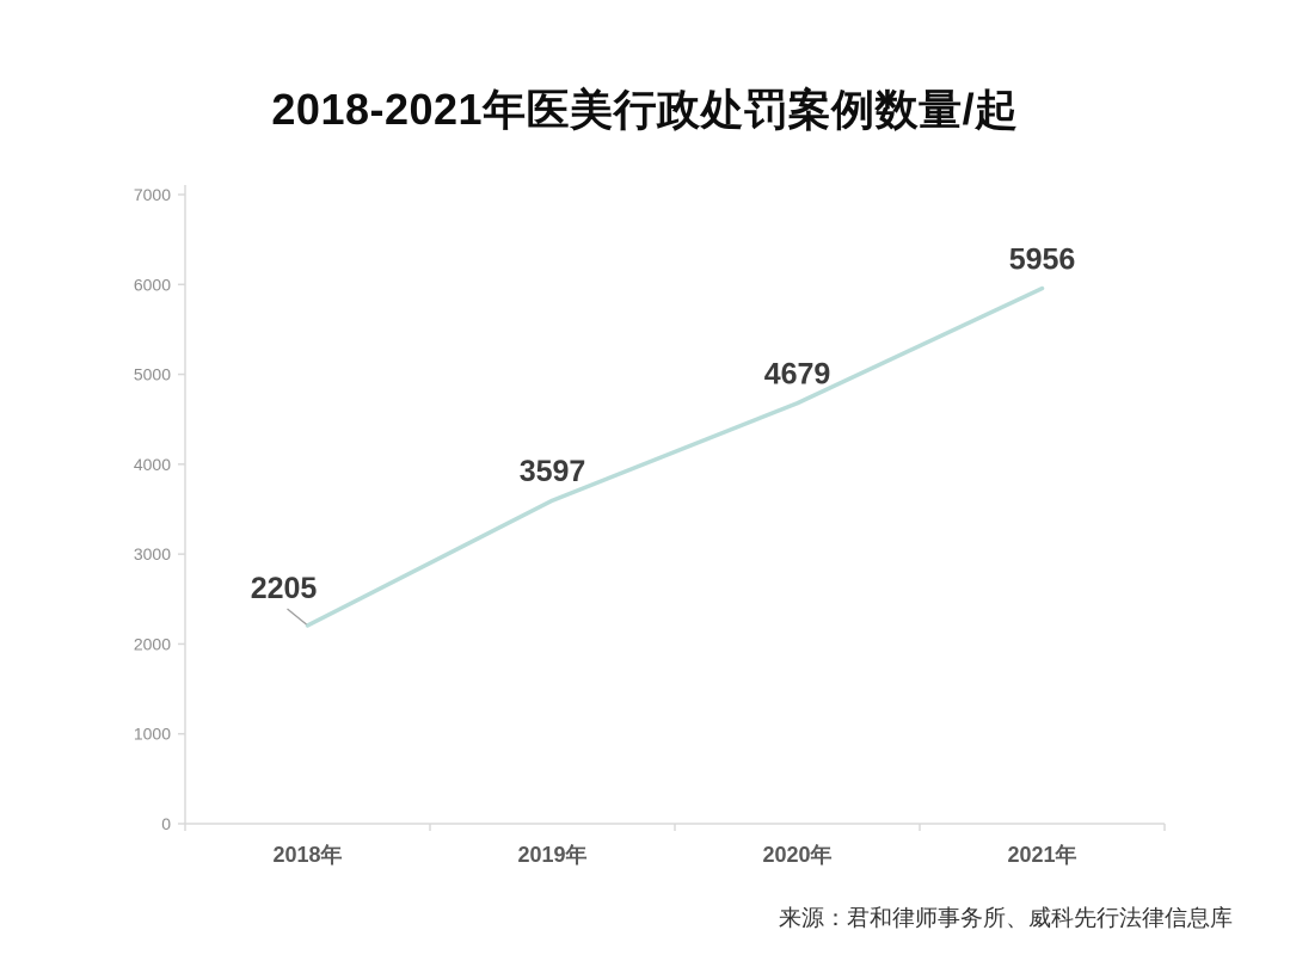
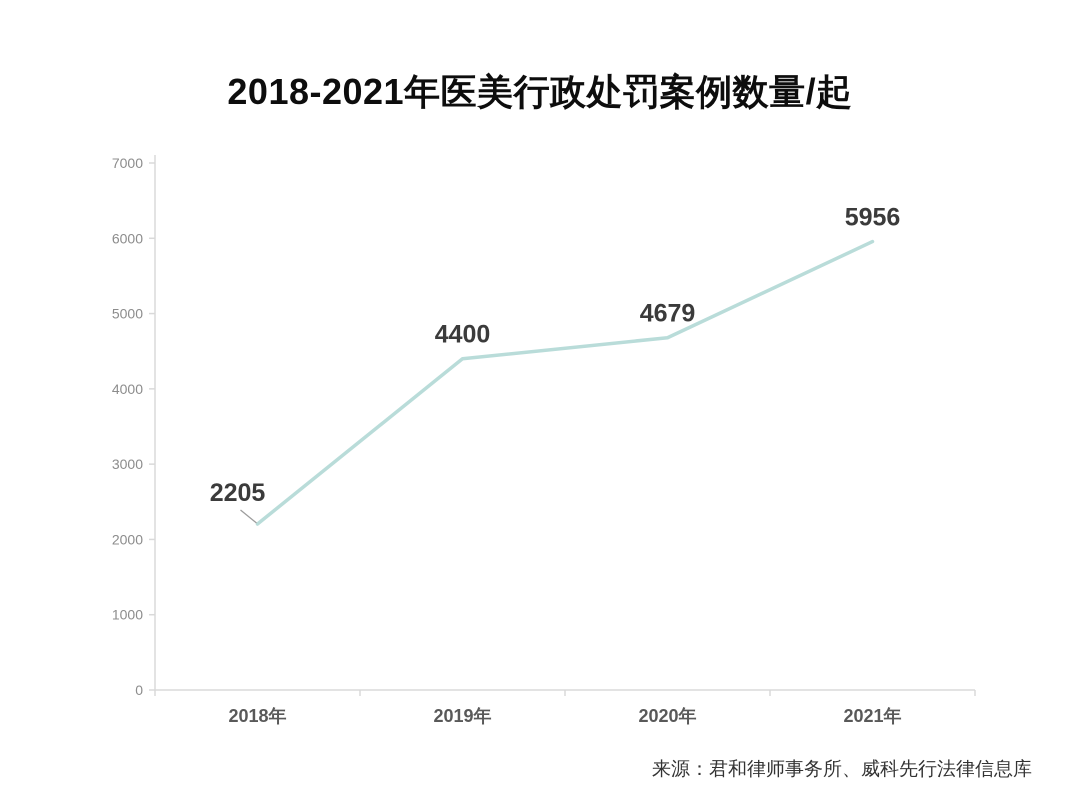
2019年: 3597 -> 4400
